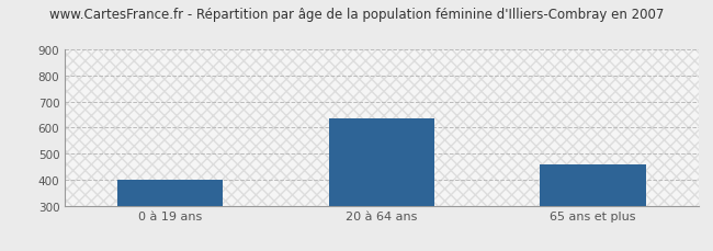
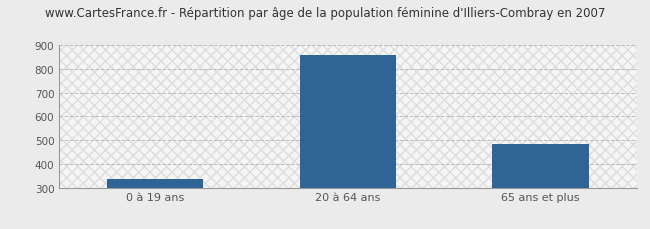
0 à 19 ans: 400 -> 335
20 à 64 ans: 635 -> 858
65 ans et plus: 460 -> 483
